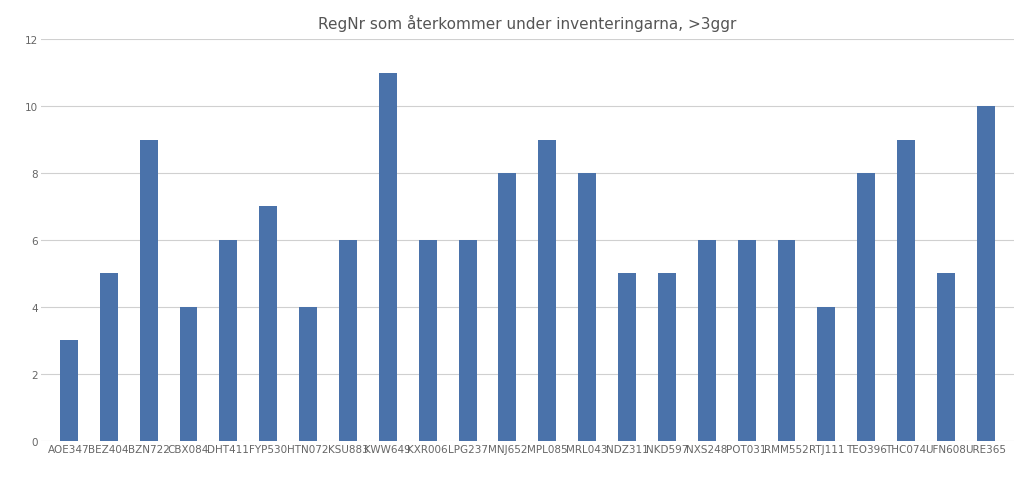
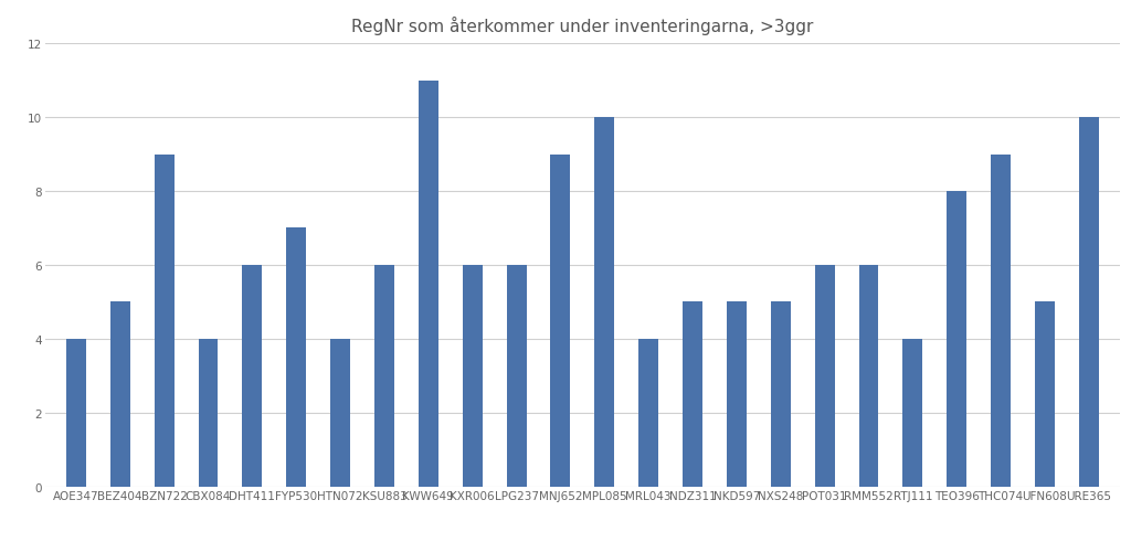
AOE347: 3 -> 4
MNJ652: 8 -> 9
MPL085: 9 -> 10
MRL043: 8 -> 4
NXS248: 6 -> 5
